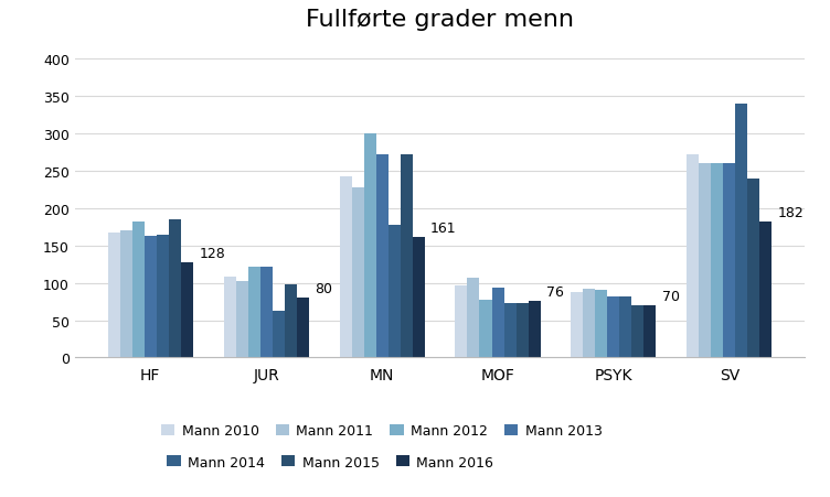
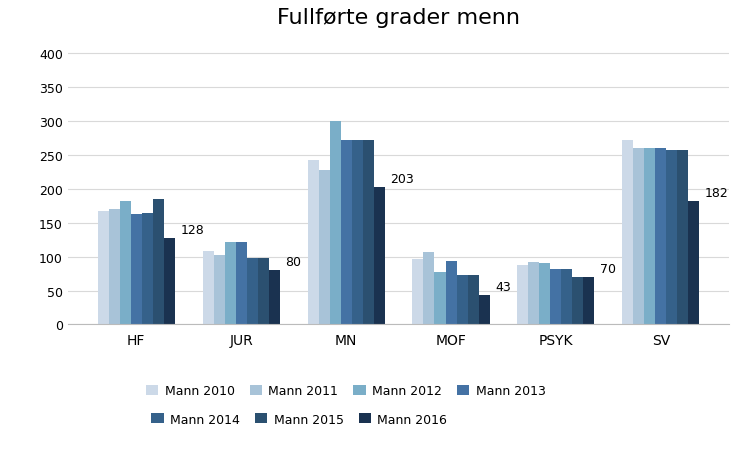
Mann 2014/JUR: 62 -> 98
Mann 2014/MN: 178 -> 272
Mann 2016/MN: 161 -> 203
Mann 2016/MOF: 76 -> 43
Mann 2014/SV: 340 -> 258
Mann 2015/SV: 240 -> 258
